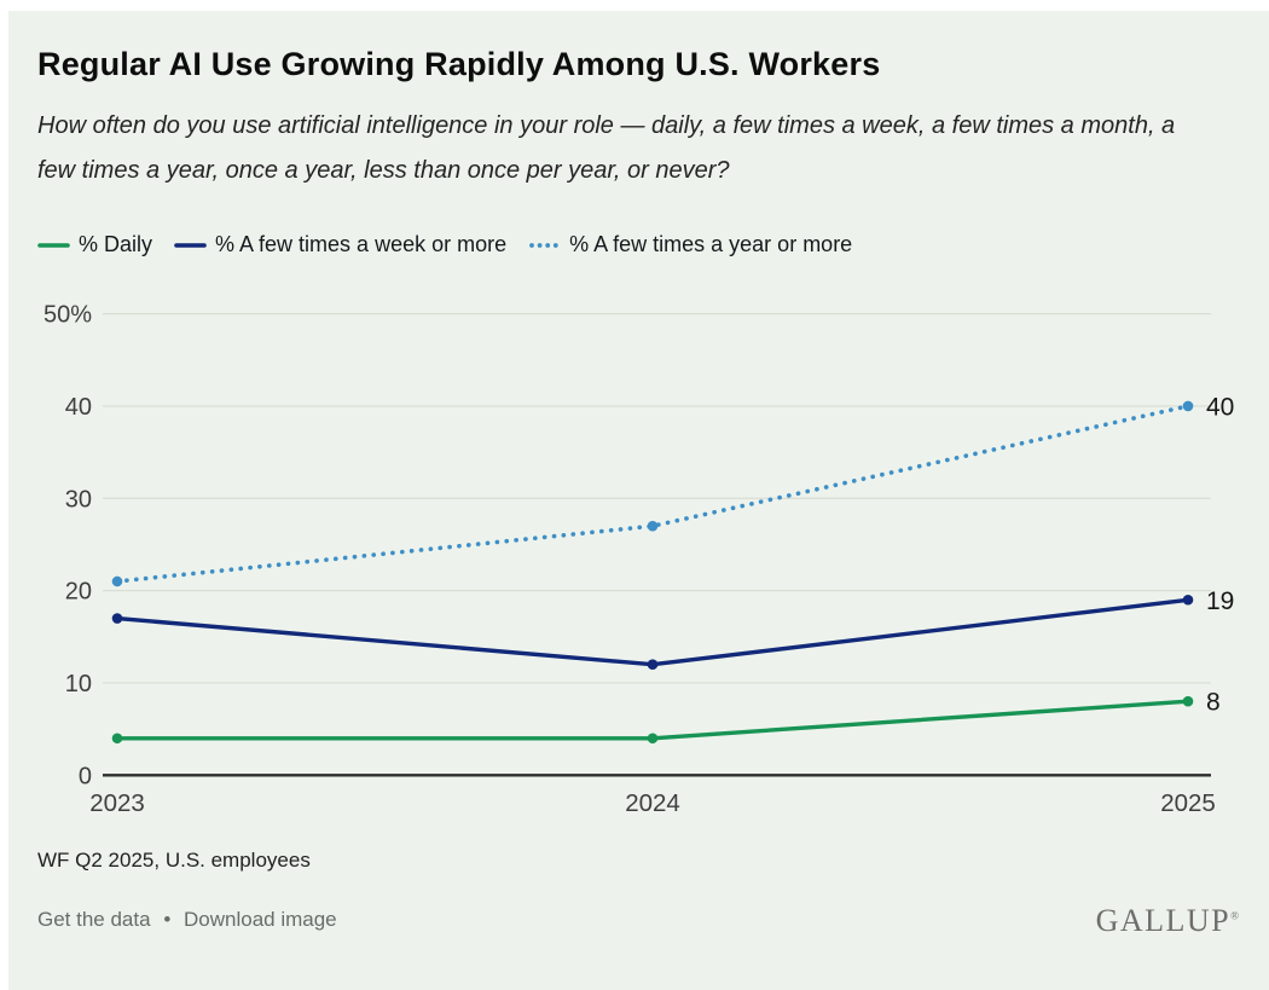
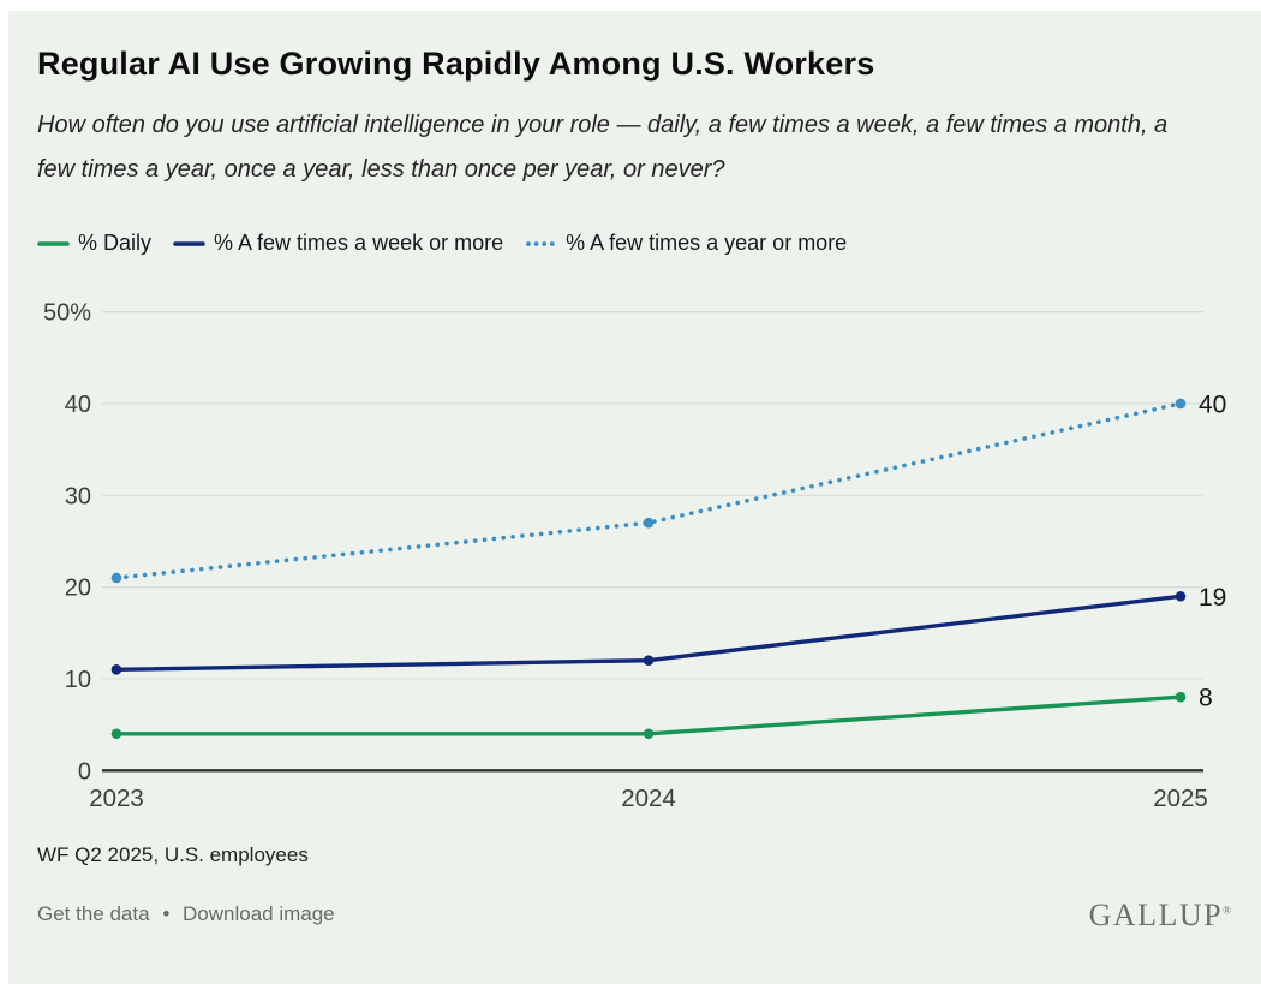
% A few times a week or more/2023: 17% -> 11%
